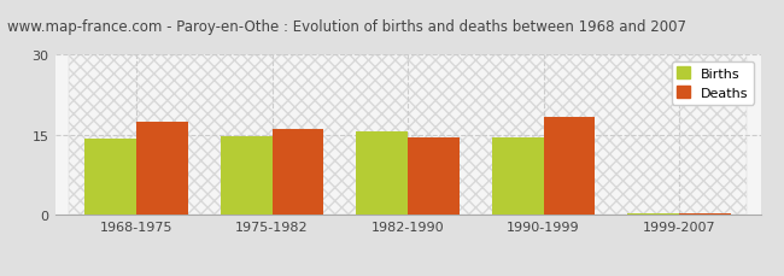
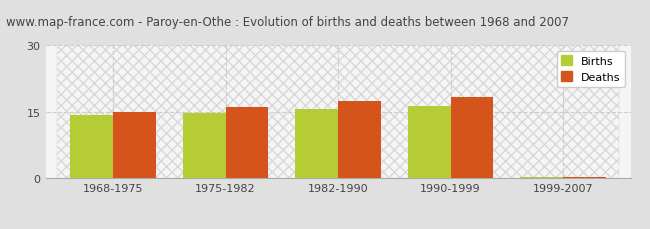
Deaths/1968-1975: 17.5 -> 15.0
Deaths/1982-1990: 14.5 -> 17.5
Births/1990-1999: 14.5 -> 16.2
